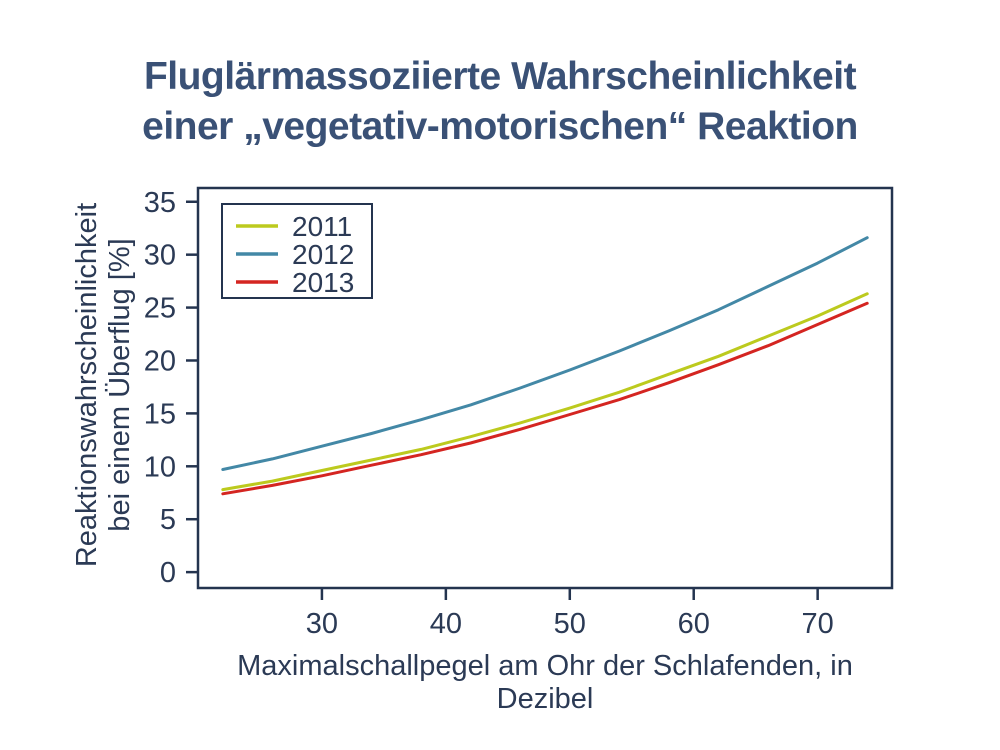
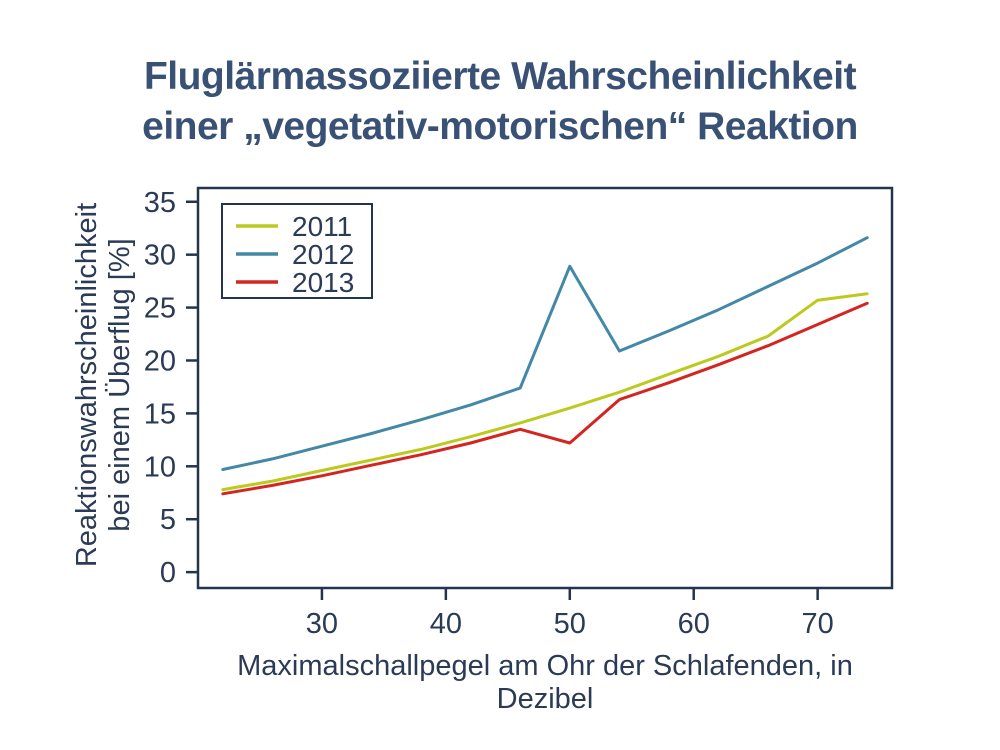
2012/50: 19.1 -> 28.9
2013/50: 14.9 -> 12.2
2011/70: 24.2 -> 25.7
